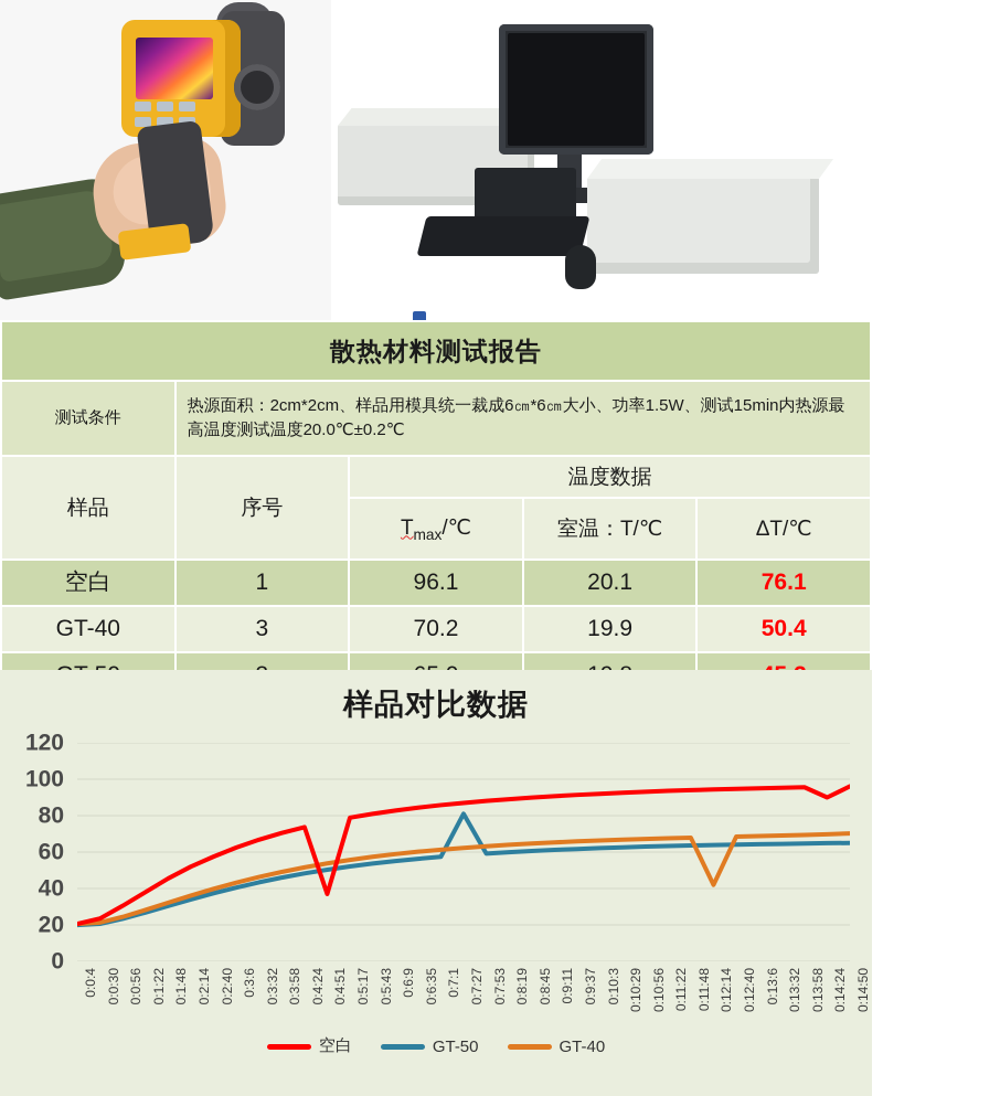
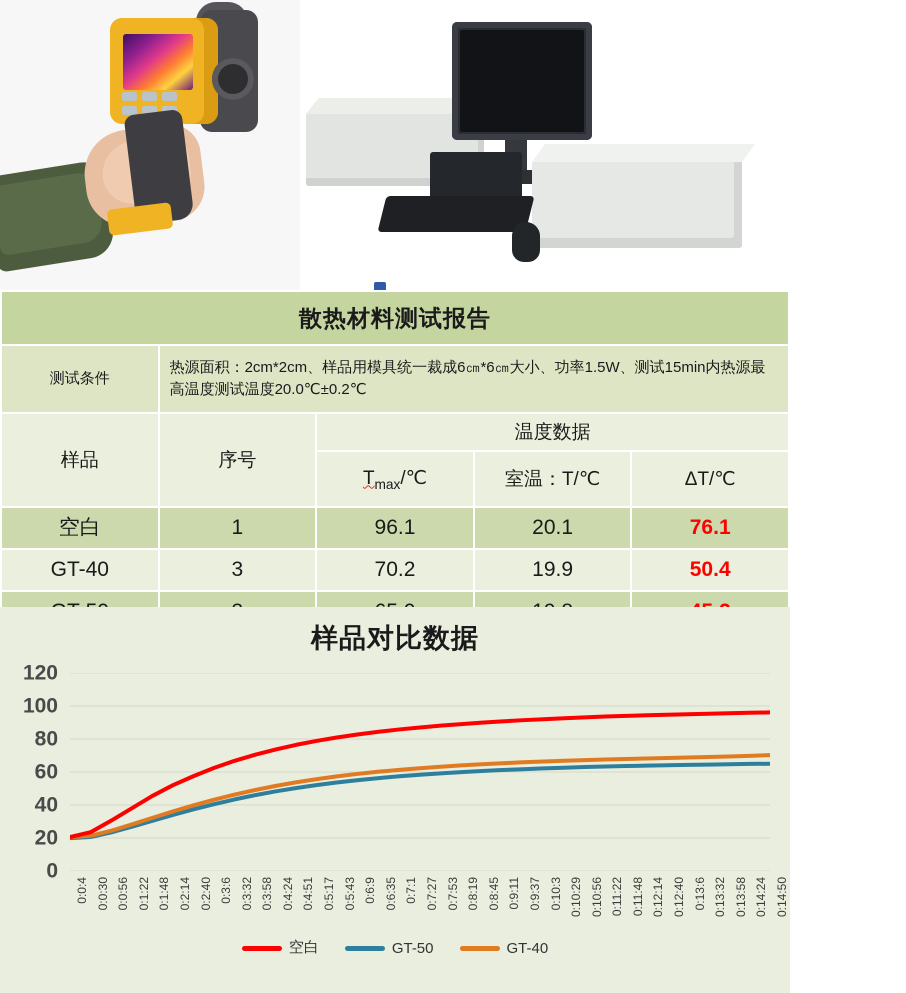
空白/0:4:51: 37 -> 76
GT-50/0:7:27: 81 -> 58
GT-40/0:12:14: 42 -> 68
空白/0:14:24: 90 -> 96
